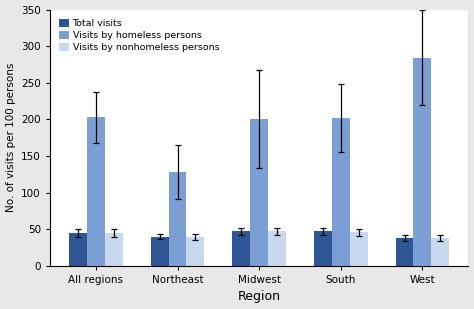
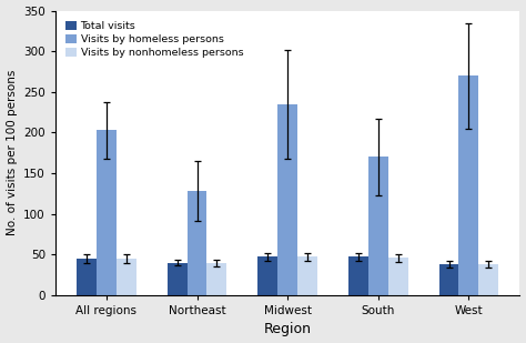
Visits by homeless persons/Midwest: 200 -> 235
Visits by homeless persons/South: 202 -> 170
Visits by homeless persons/West: 284 -> 270
